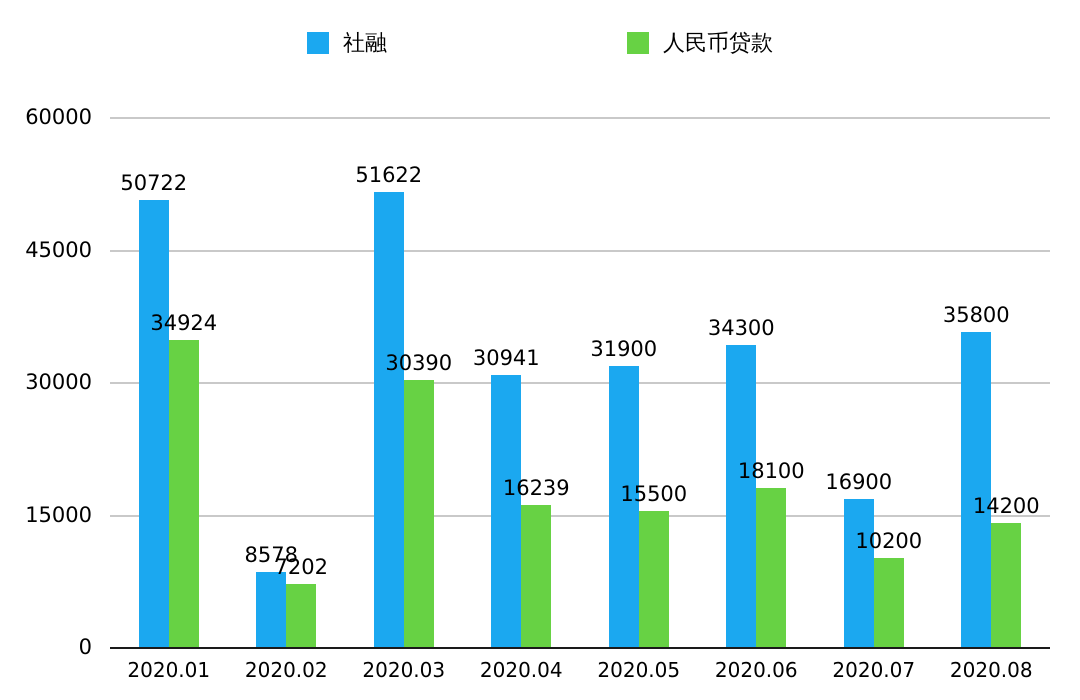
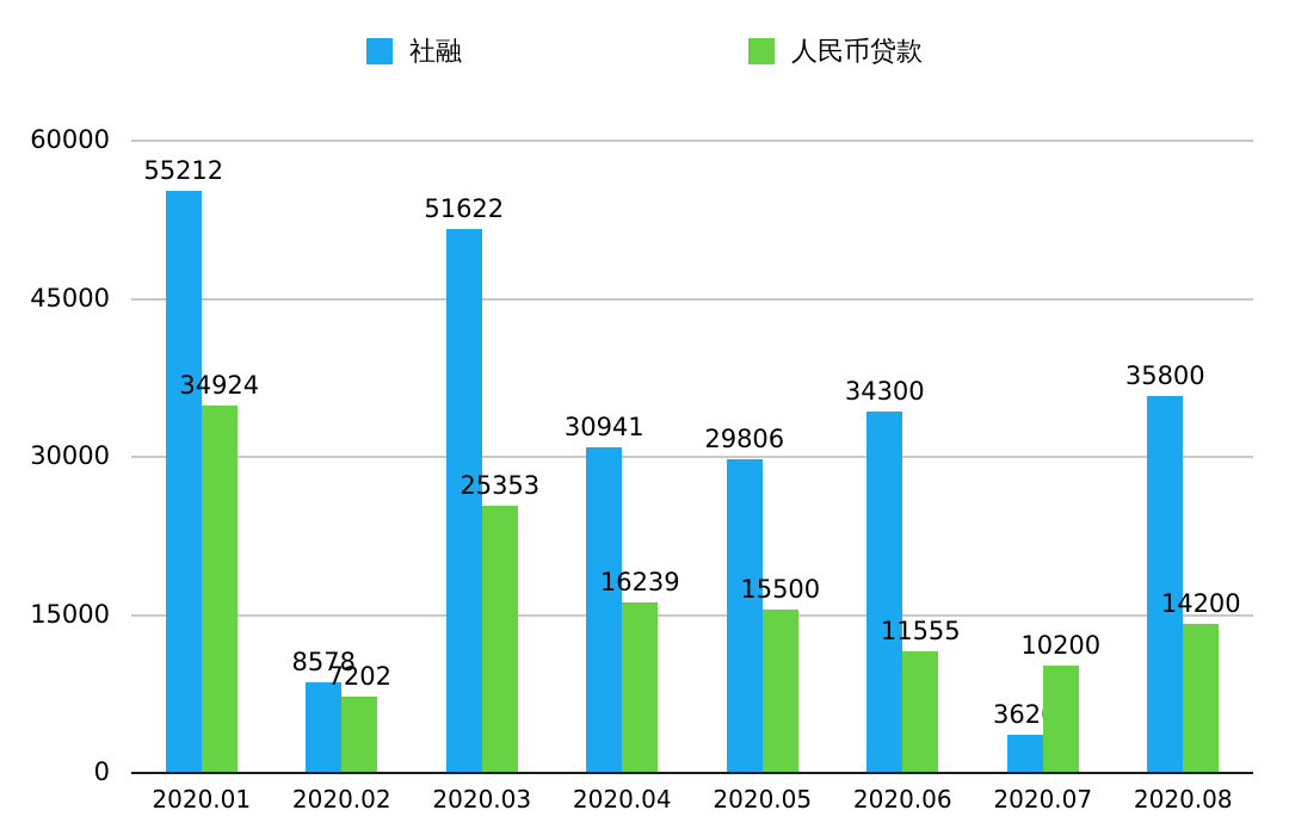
社融/2020.01: 50722 -> 55212
人民币贷款/2020.03: 30390 -> 25353
社融/2020.05: 31900 -> 29806
人民币贷款/2020.06: 18100 -> 11555
社融/2020.07: 16900 -> 3620
